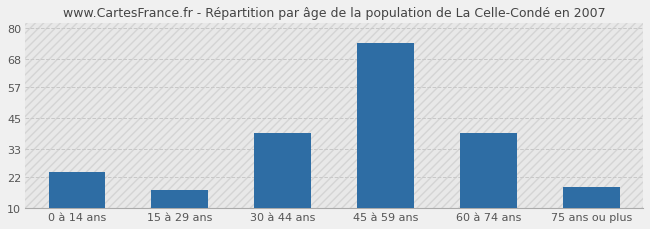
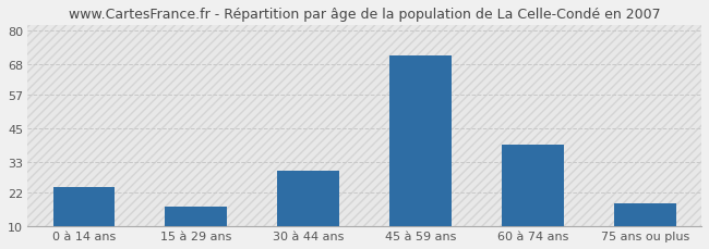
30 à 44 ans: 39 -> 30
45 à 59 ans: 74 -> 71
